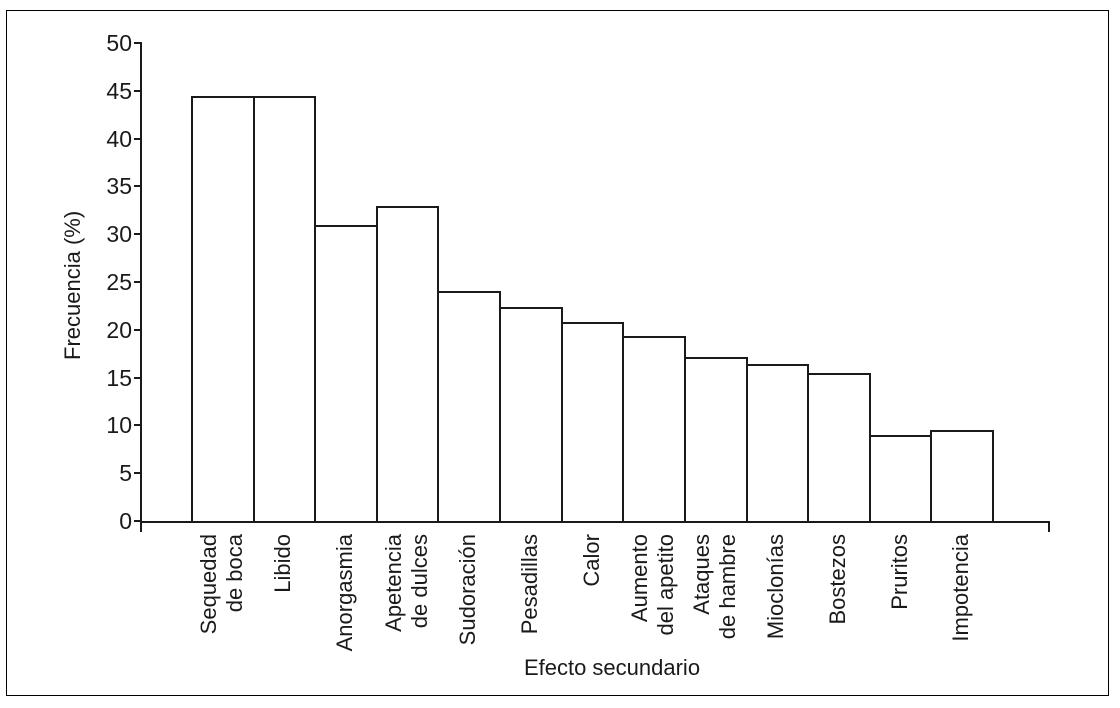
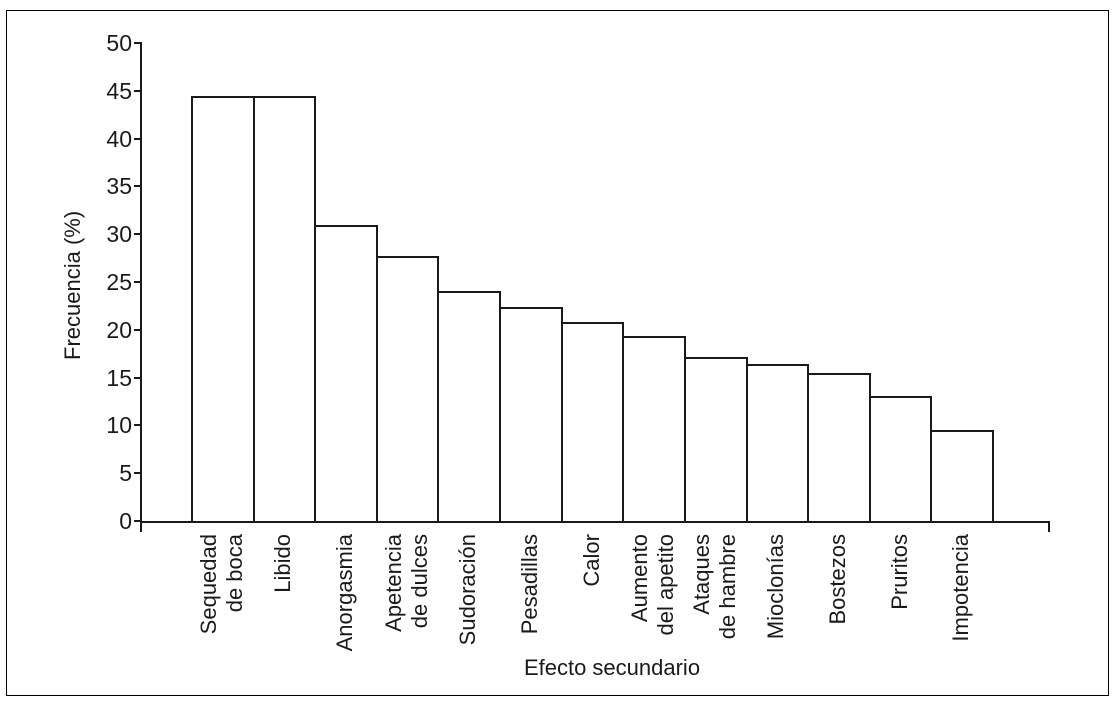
Apetencia de dulces: 33 -> 28
Pruritos: 9 -> 13
